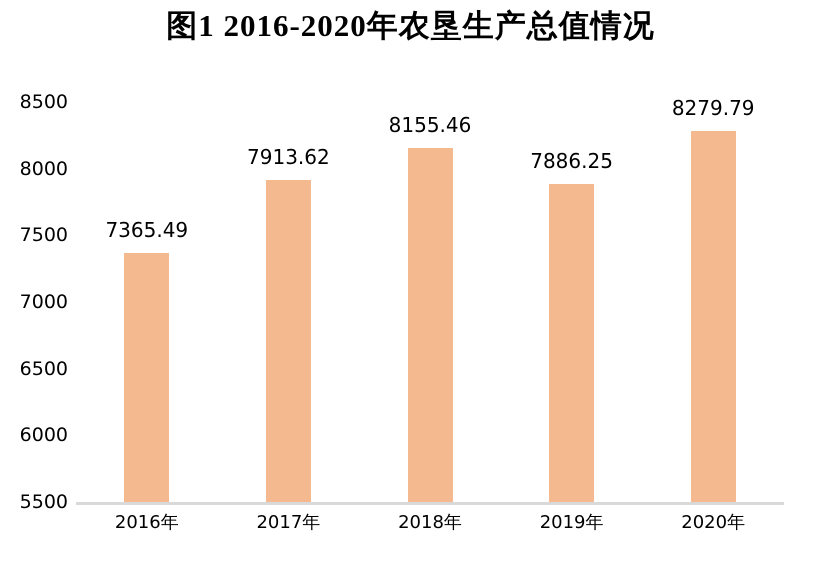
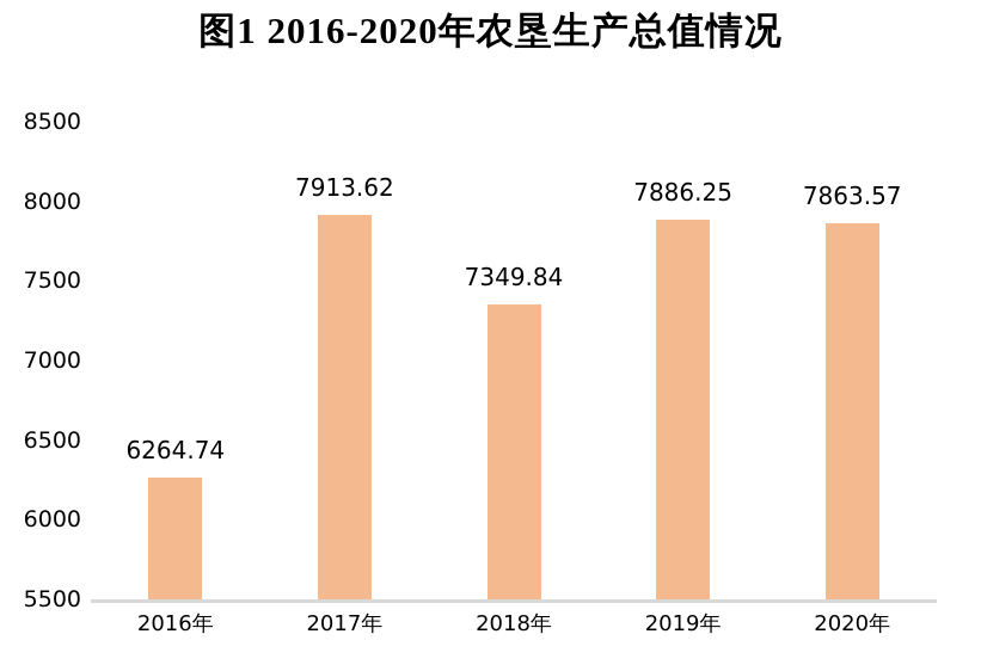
2016年: 7365.49 -> 6264.74
2018年: 8155.46 -> 7349.84
2020年: 8279.79 -> 7863.57
